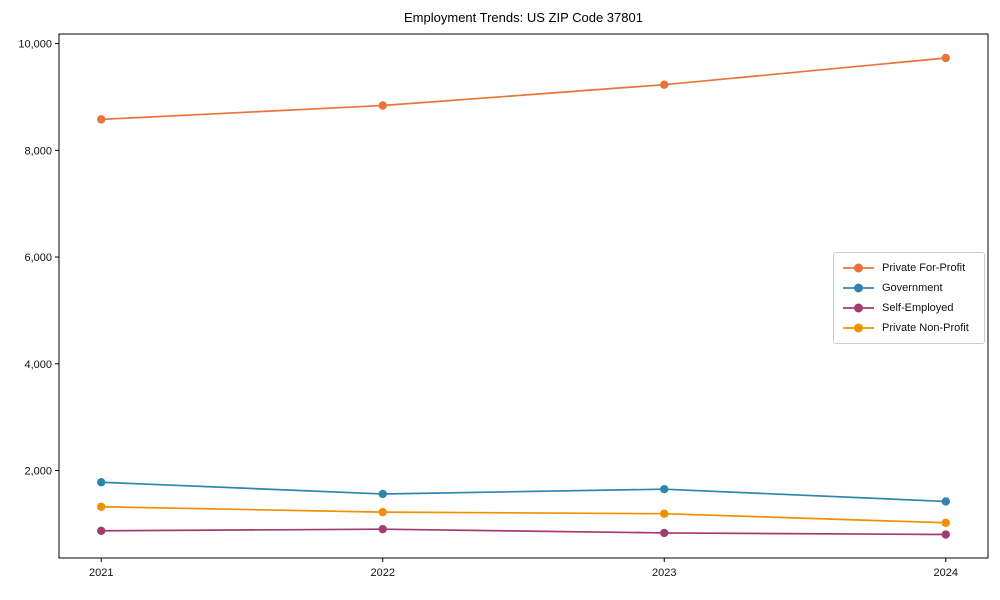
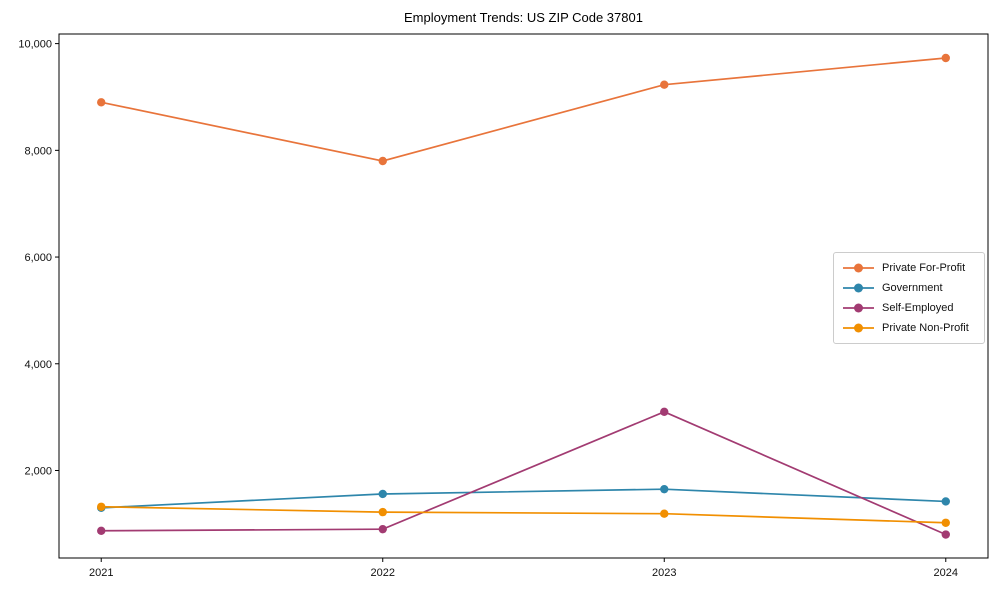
Private For-Profit/2021: 8600 -> 8900
Government/2021: 1800 -> 1300
Private For-Profit/2022: 8800 -> 7800
Self-Employed/2023: 800 -> 3100
